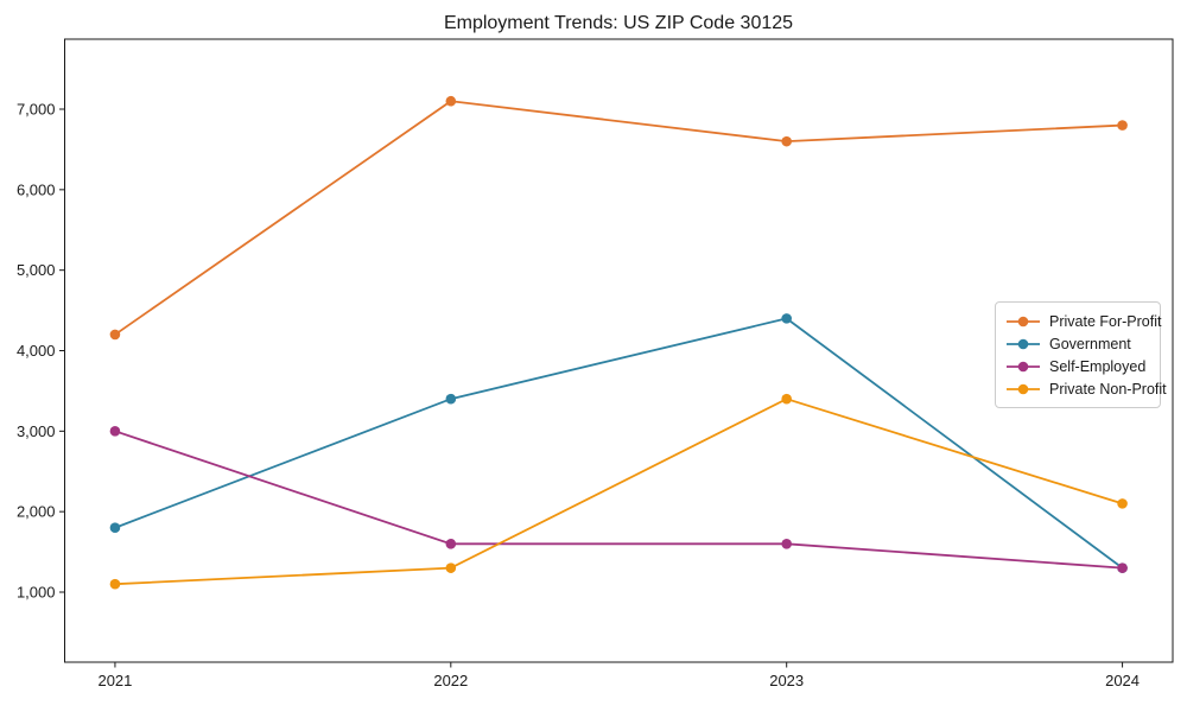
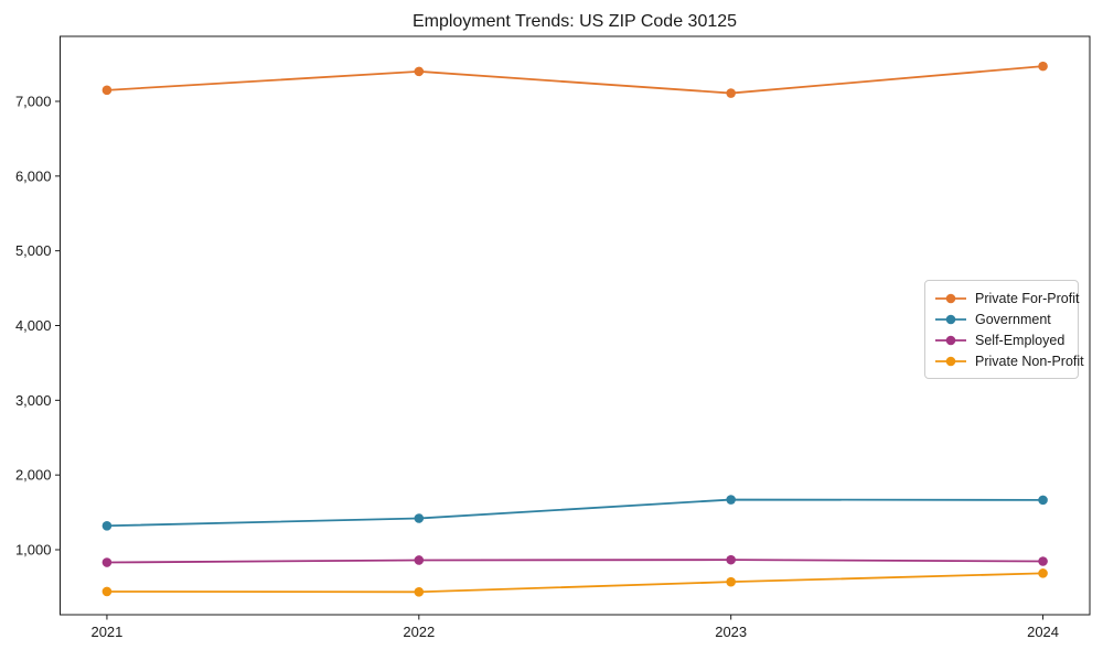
Private For-Profit/2021: 4200 -> 7200
Government/2021: 1800 -> 1300
Self-Employed/2021: 3000 -> 800
Private Non-Profit/2021: 1100 -> 400
Private For-Profit/2022: 7100 -> 7400
Government/2022: 3400 -> 1400
Self-Employed/2022: 1600 -> 900
Private Non-Profit/2022: 1300 -> 400
Private For-Profit/2023: 6600 -> 7100
Government/2023: 4400 -> 1700
Self-Employed/2023: 1600 -> 900
Private Non-Profit/2023: 3400 -> 600
Private For-Profit/2024: 6800 -> 7500
Government/2024: 1300 -> 1700
Self-Employed/2024: 1300 -> 800
Private Non-Profit/2024: 2100 -> 700
